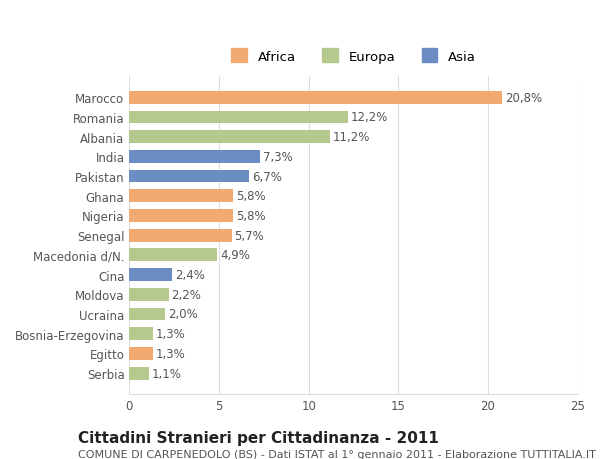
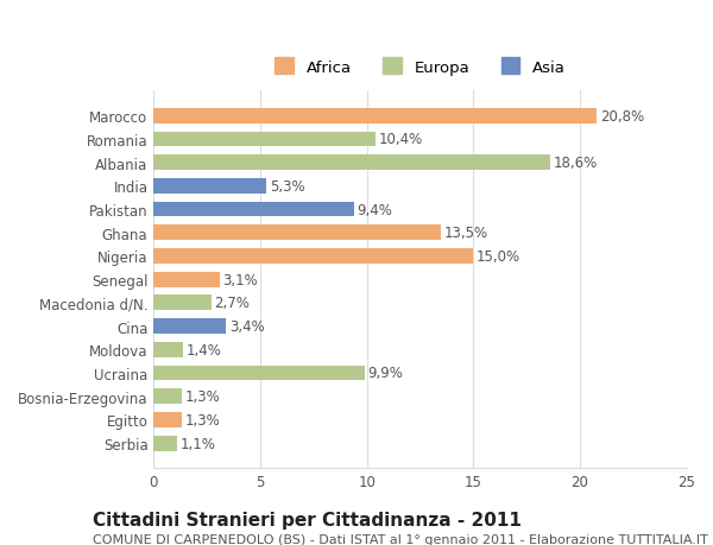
Romania: 12,2% -> 10,4%
Albania: 11,2% -> 18,6%
India: 7,3% -> 5,3%
Pakistan: 6,7% -> 9,4%
Ghana: 5,8% -> 13,5%
Nigeria: 5,8% -> 15,0%
Senegal: 5,7% -> 3,1%
Macedonia d/N.: 4,9% -> 2,7%
Cina: 2,4% -> 3,4%
Moldova: 2,2% -> 1,4%
Ucraina: 2,0% -> 9,9%
